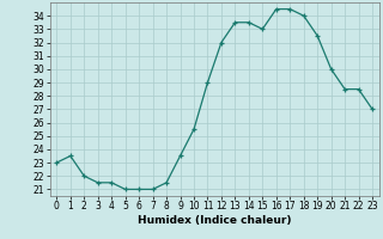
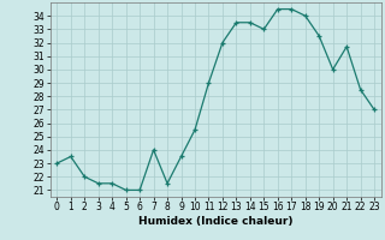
7: 21.0 -> 24.0
21: 28.5 -> 31.7
